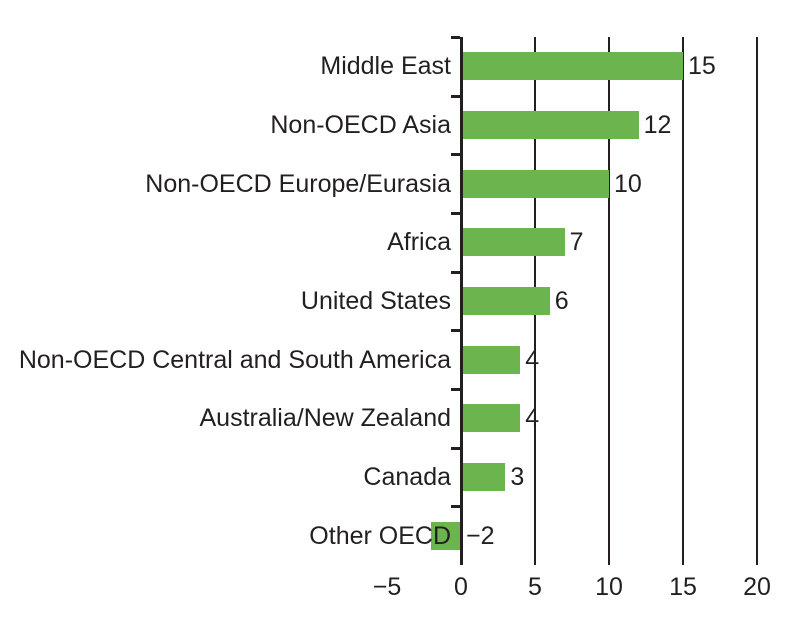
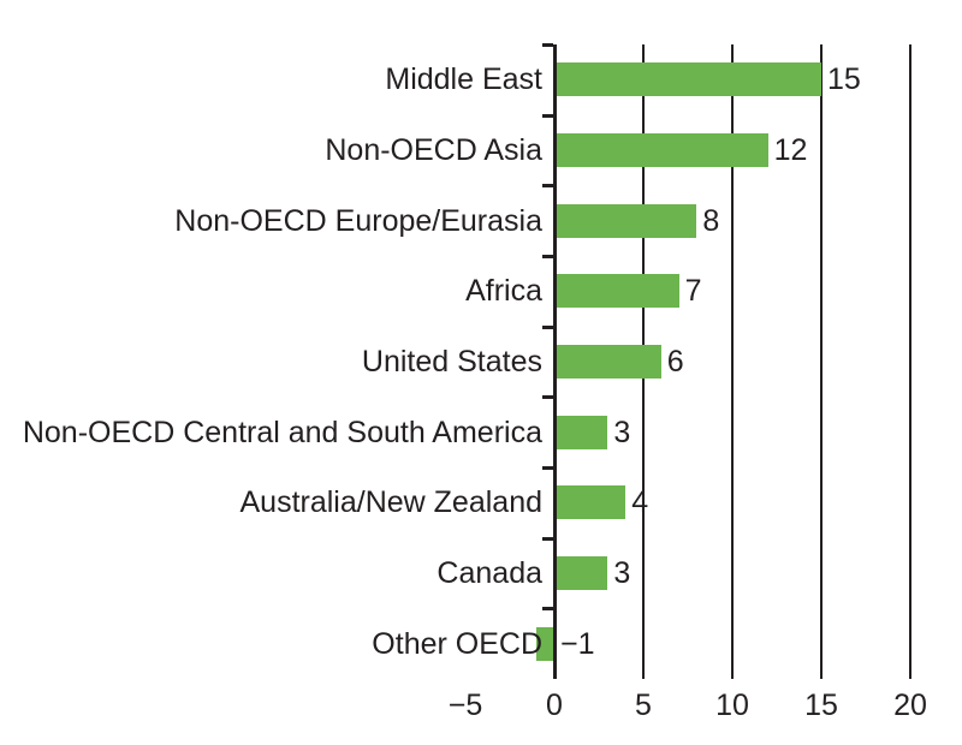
Non-OECD Europe/Eurasia: 10 -> 8
Non-OECD Central and South America: 4 -> 3
Other OECD: −2 -> −1
